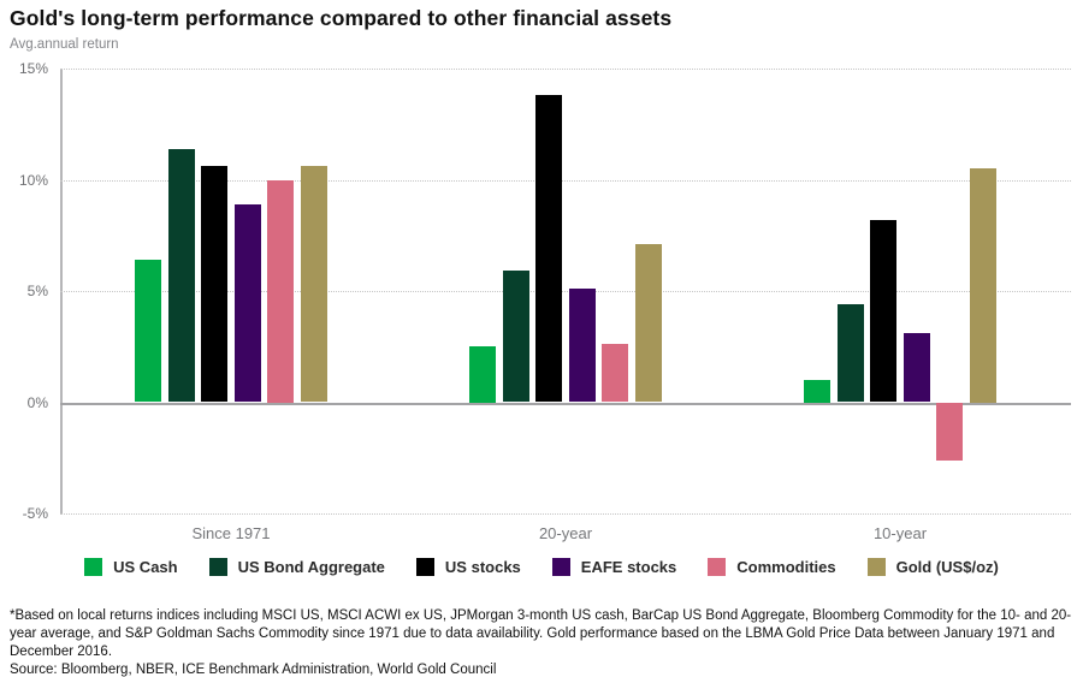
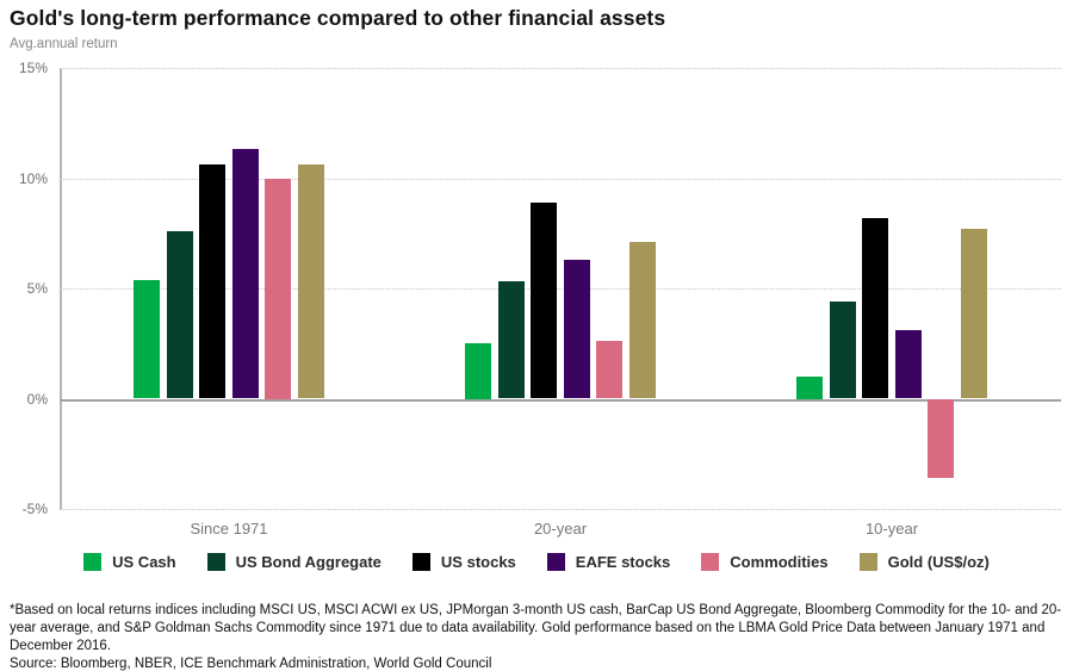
US Cash/Since 1971: 6.4% -> 5.4%
US Bond Aggregate/Since 1971: 11.4% -> 7.6%
EAFE stocks/Since 1971: 8.9% -> 11.3%
US Bond Aggregate/20-year: 5.9% -> 5.3%
US stocks/20-year: 13.8% -> 8.9%
EAFE stocks/20-year: 5.1% -> 6.3%
Commodities/10-year: -2.6% -> -3.6%
Gold (US$/oz)/10-year: 10.5% -> 7.7%
